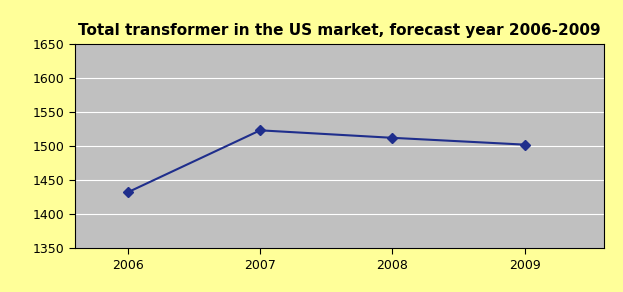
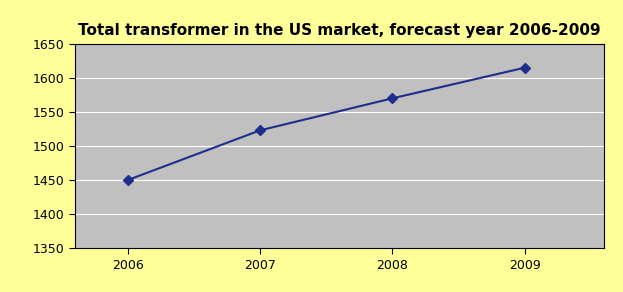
2006: 1432 -> 1450
2008: 1512 -> 1570
2009: 1502 -> 1615
